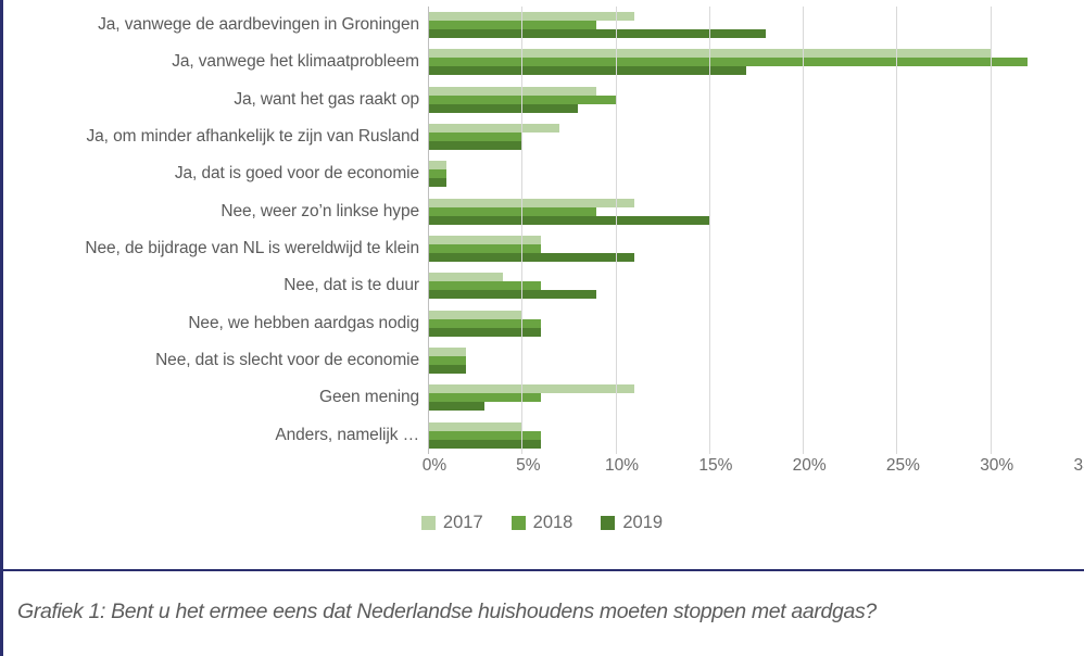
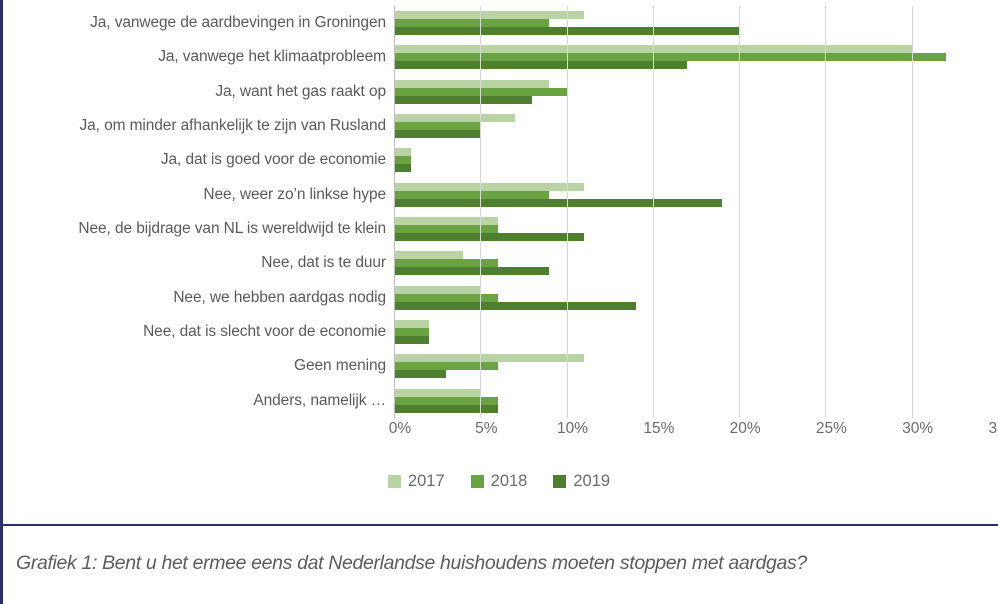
2019/Ja, vanwege de aardbevingen in Groningen: 18% -> 20%
2019/Nee, weer zo’n linkse hype: 15% -> 19%
2019/Nee, we hebben aardgas nodig: 6% -> 14%
